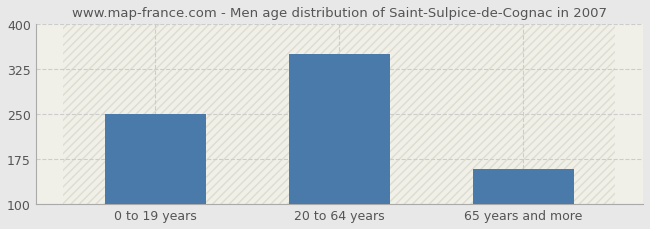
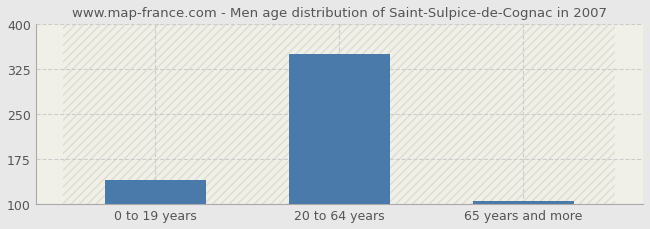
0 to 19 years: 250 -> 140
65 years and more: 158 -> 105
